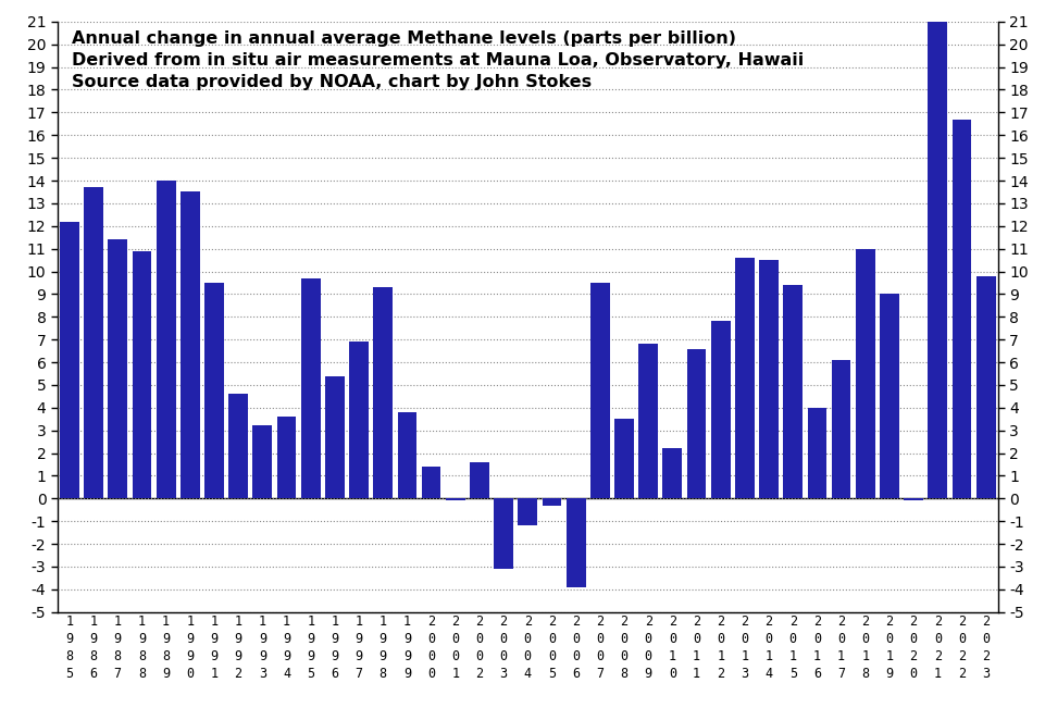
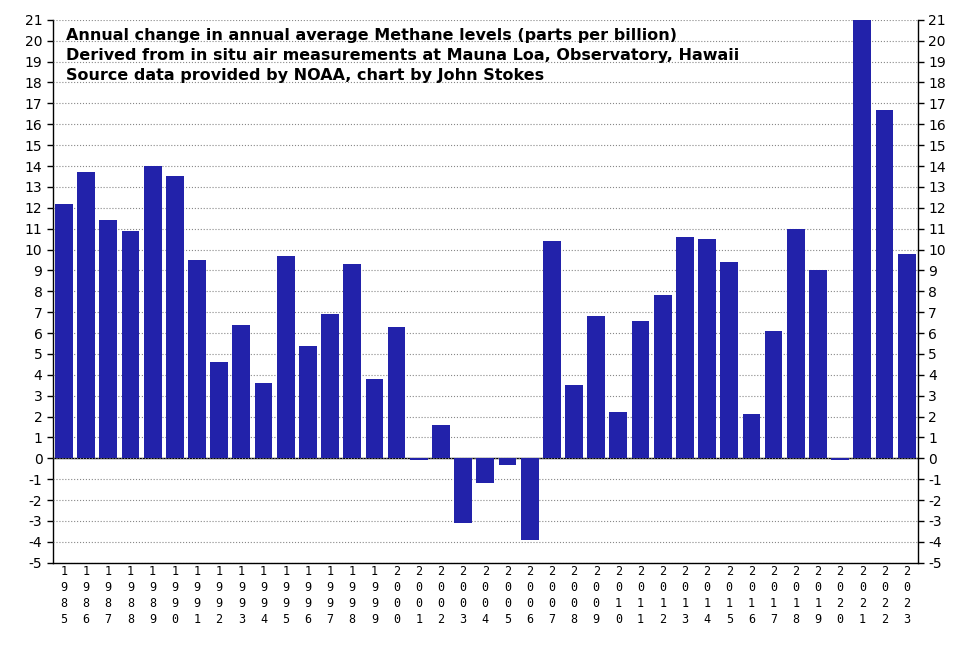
1 9 9 3: 3.2 -> 6.4
2 0 0 0: 1.4 -> 6.3
2 0 0 7: 9.5 -> 10.4
2 0 1 6: 4.0 -> 2.1
